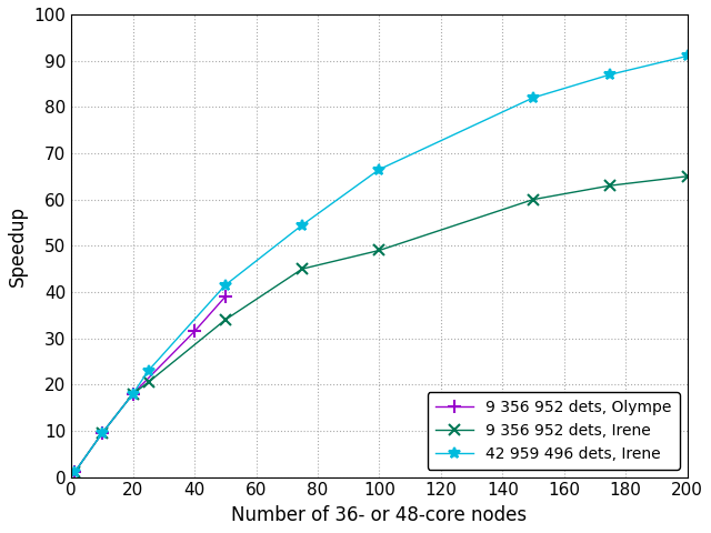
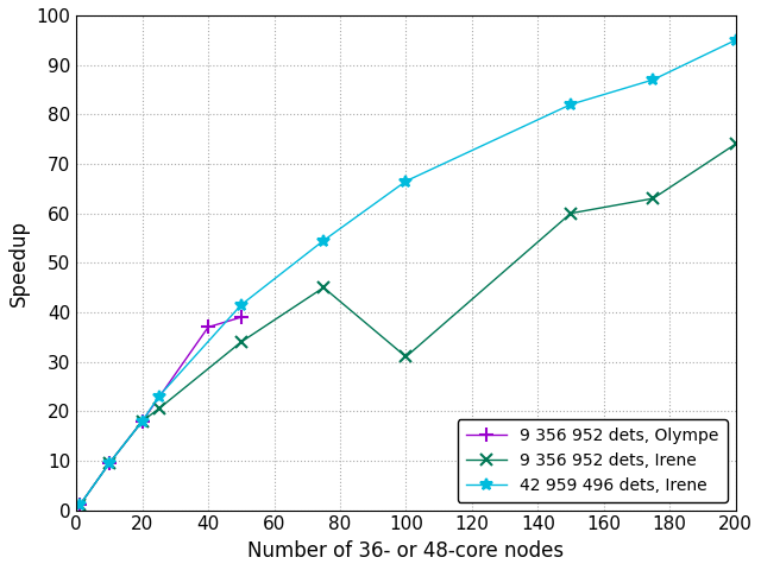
9 356 952 dets, Olympe/40: 31.5 -> 37.0
9 356 952 dets, Irene/100: 49.0 -> 31.0
9 356 952 dets, Irene/200: 65.0 -> 74.0
42 959 496 dets, Irene/200: 91.0 -> 95.0
